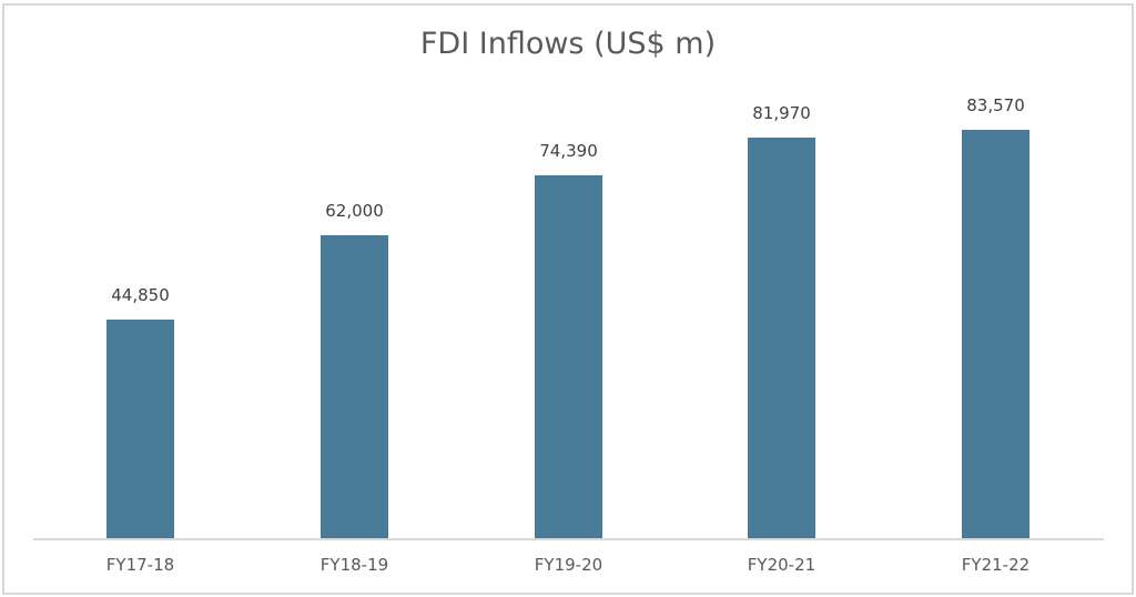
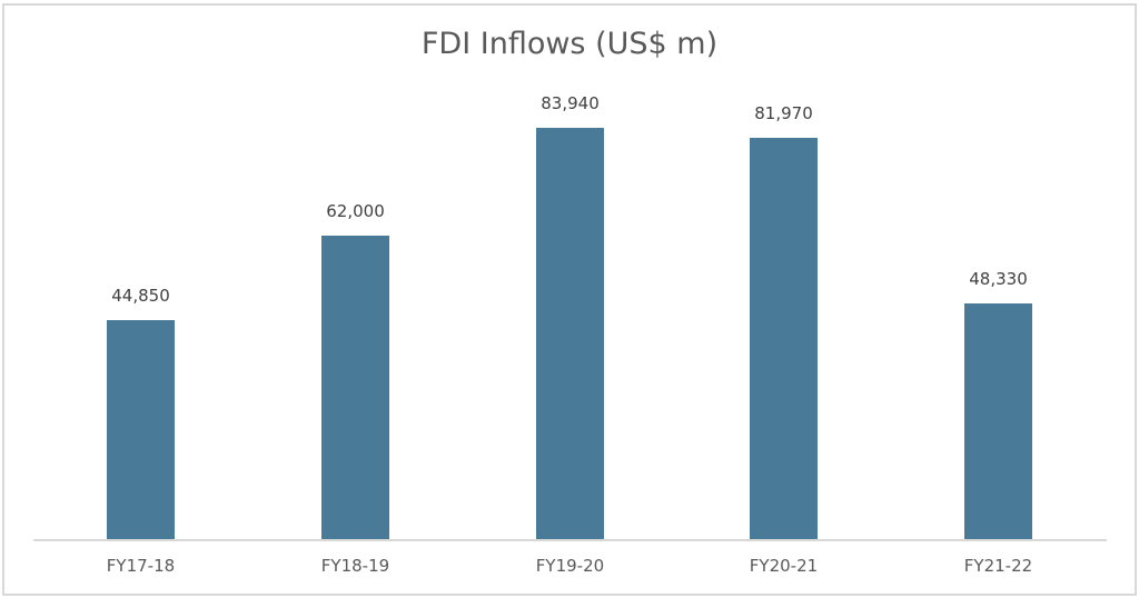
FY19-20: 74,390 -> 83,940
FY21-22: 83,570 -> 48,330
